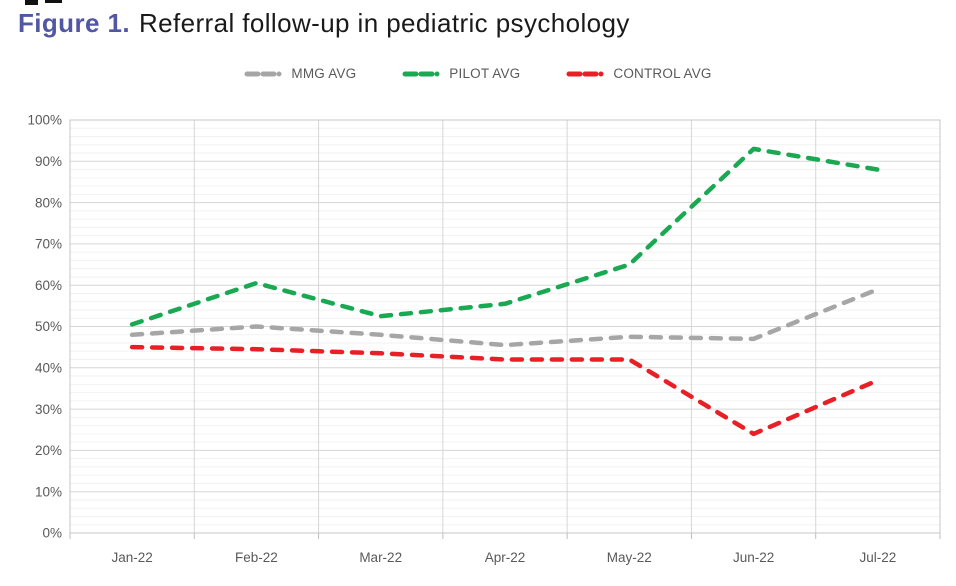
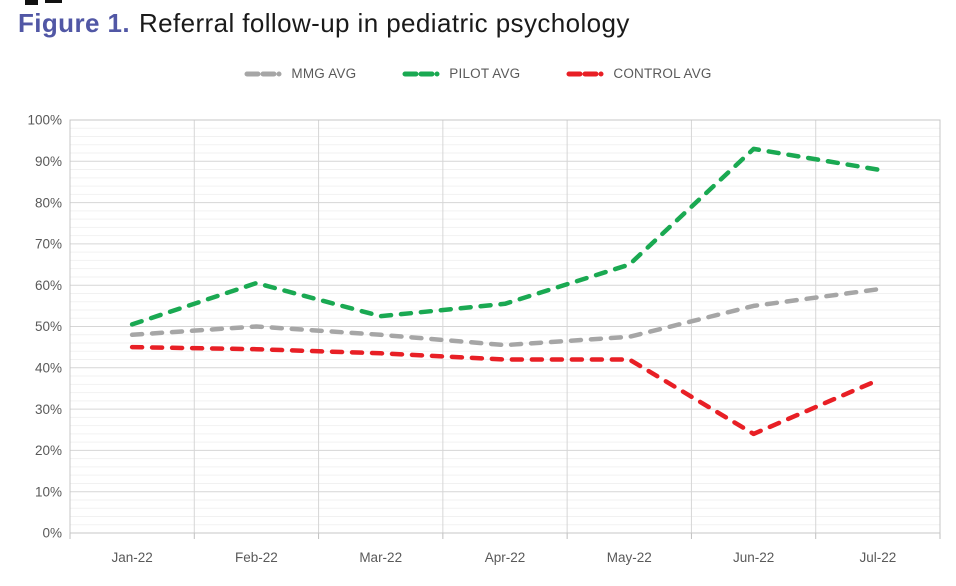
MMG AVG/Jun-22: 47% -> 55%
